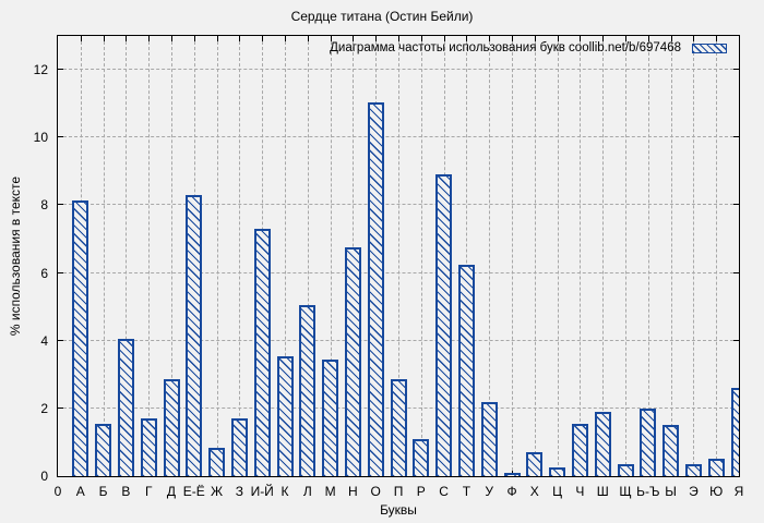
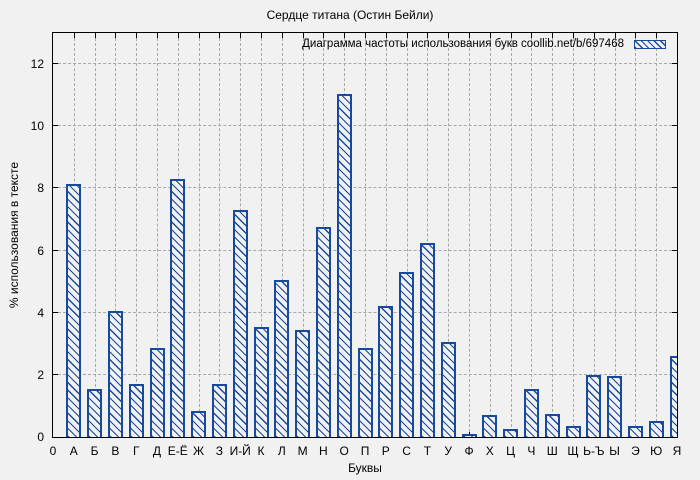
Р: 1.1 -> 4.2
С: 8.9 -> 5.3
У: 2.2 -> 3.0
Ш: 1.9 -> 0.8
Ы: 1.5 -> 1.9
